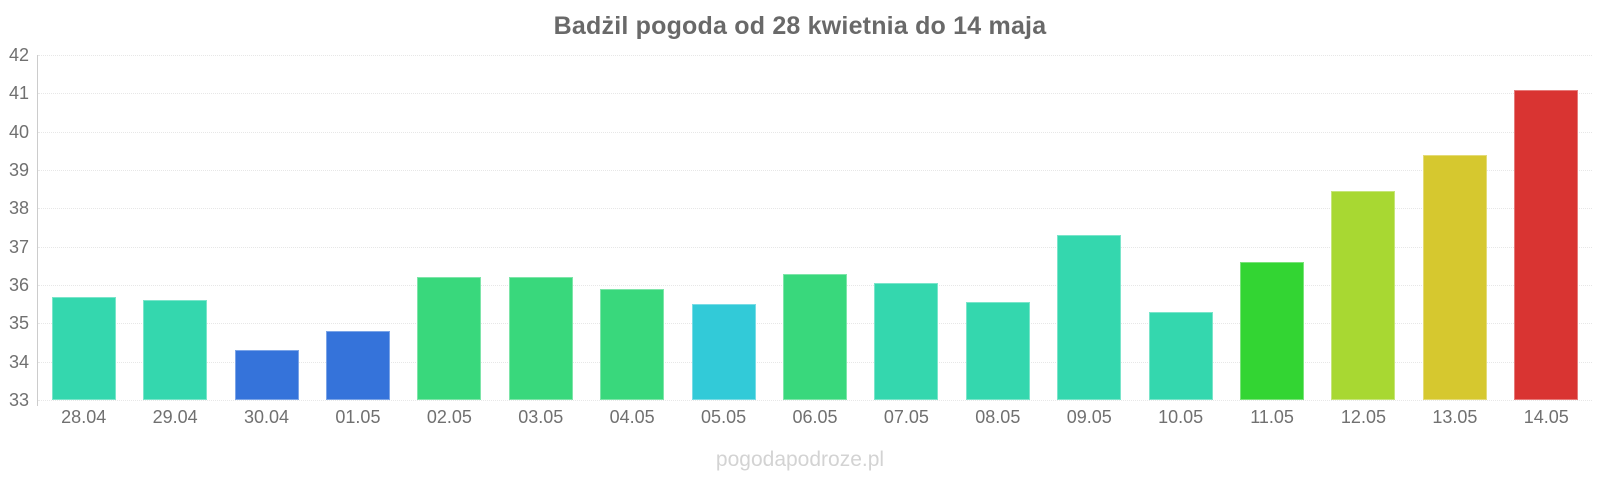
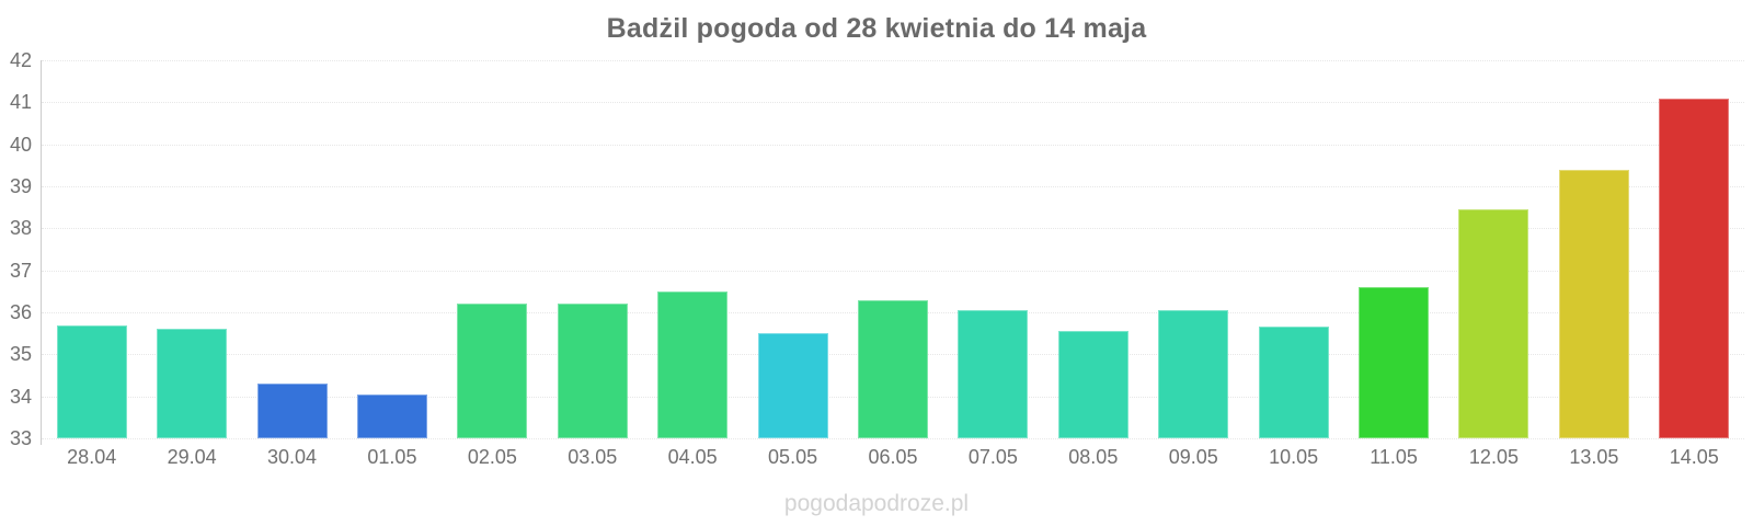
01.05: 34.8 -> 34.0
04.05: 35.9 -> 36.5
09.05: 37.3 -> 36.0
10.05: 35.3 -> 35.6
